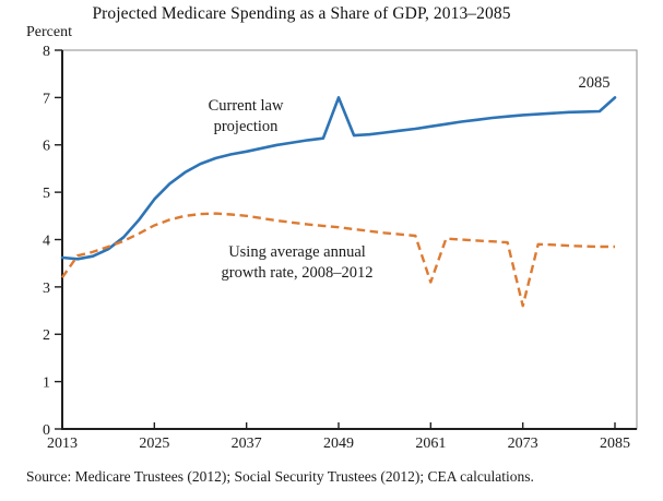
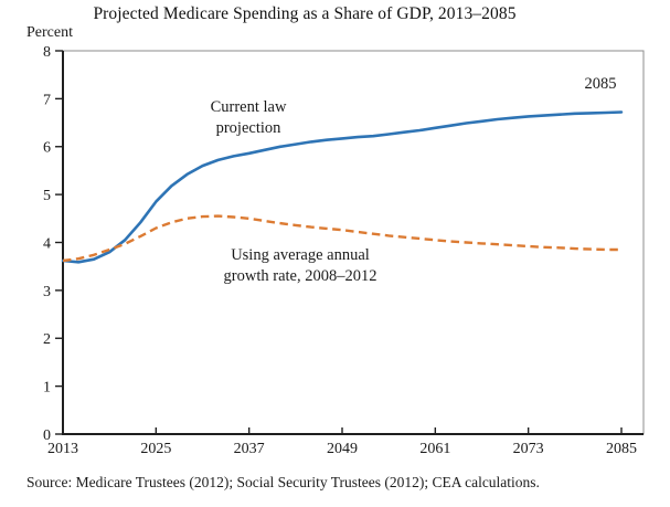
Using average annual growth rate, 2008–2012/2013: 3.2 -> 3.6
Current law projection/2049: 7.0 -> 6.2
Using average annual growth rate, 2008–2012/2061: 3.1 -> 4.0
Using average annual growth rate, 2008–2012/2073: 2.6 -> 3.9
Current law projection/2085: 7.0 -> 6.7
